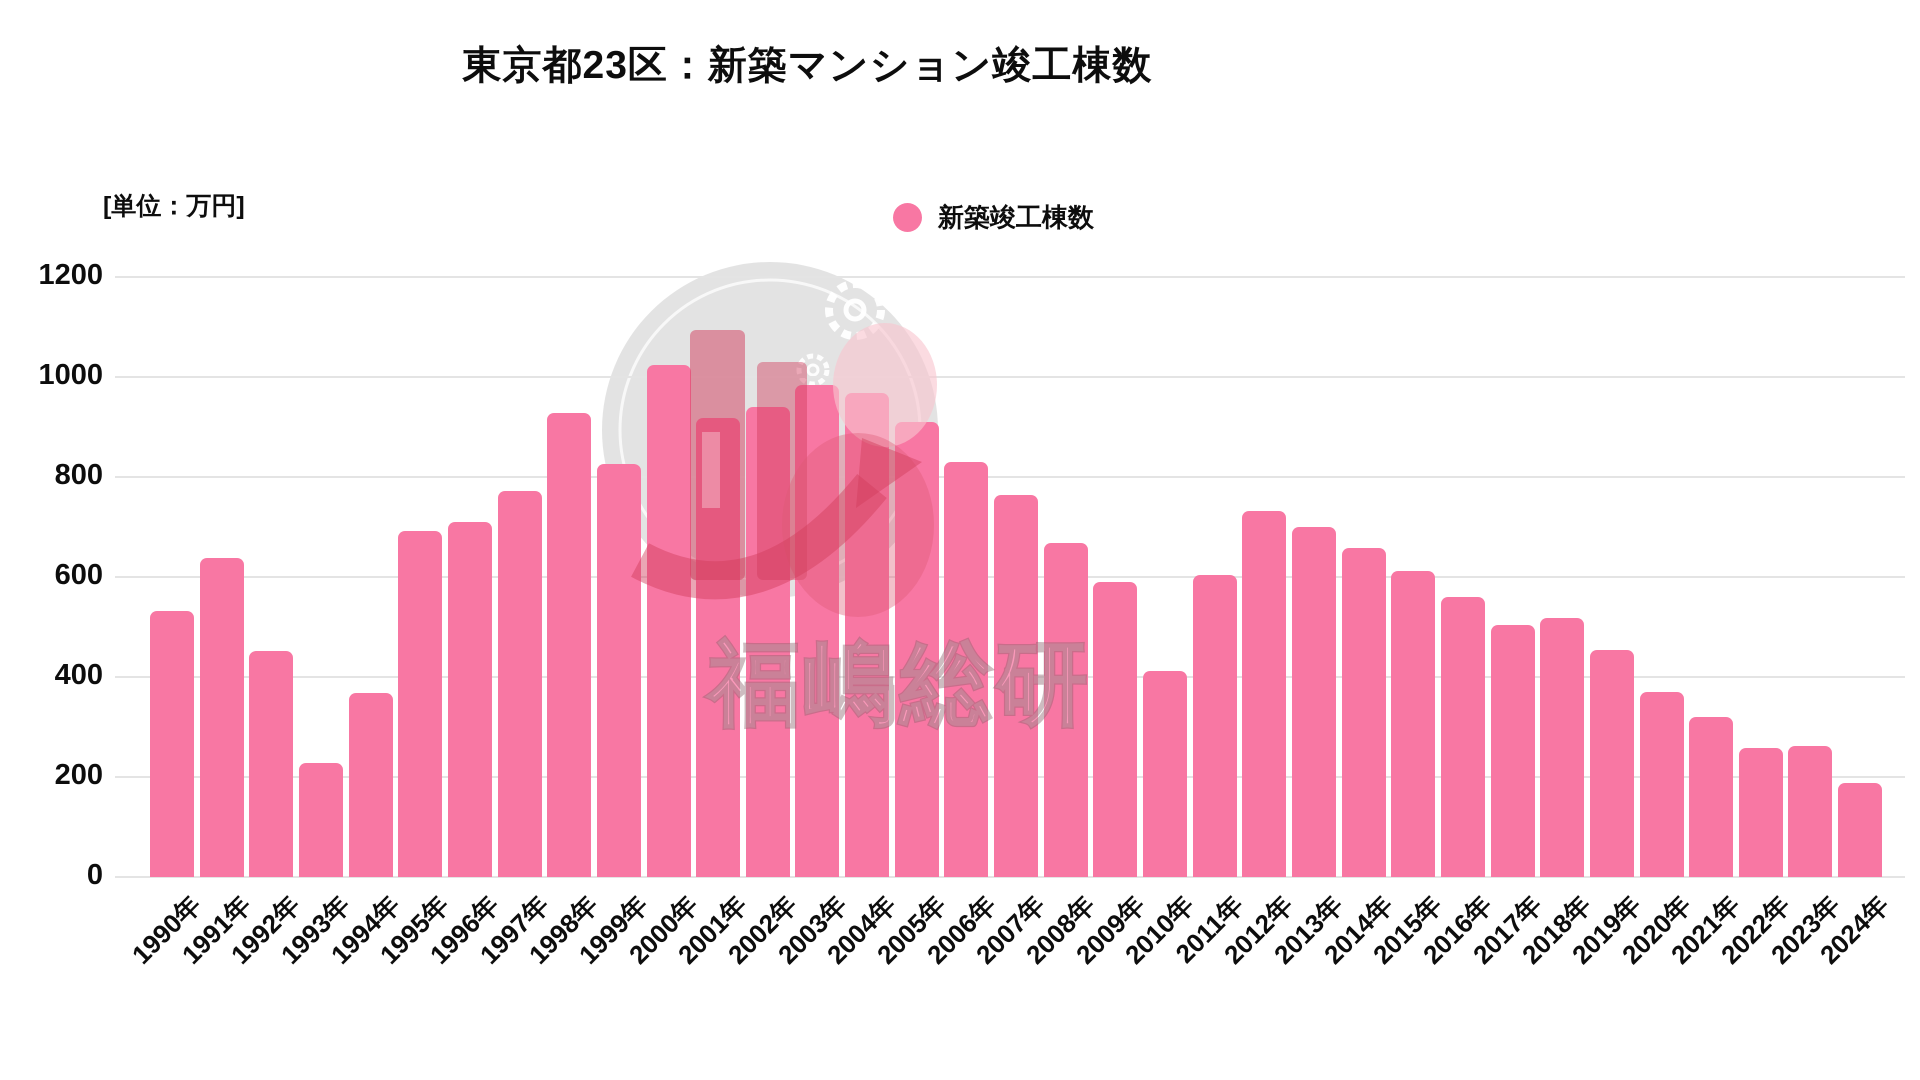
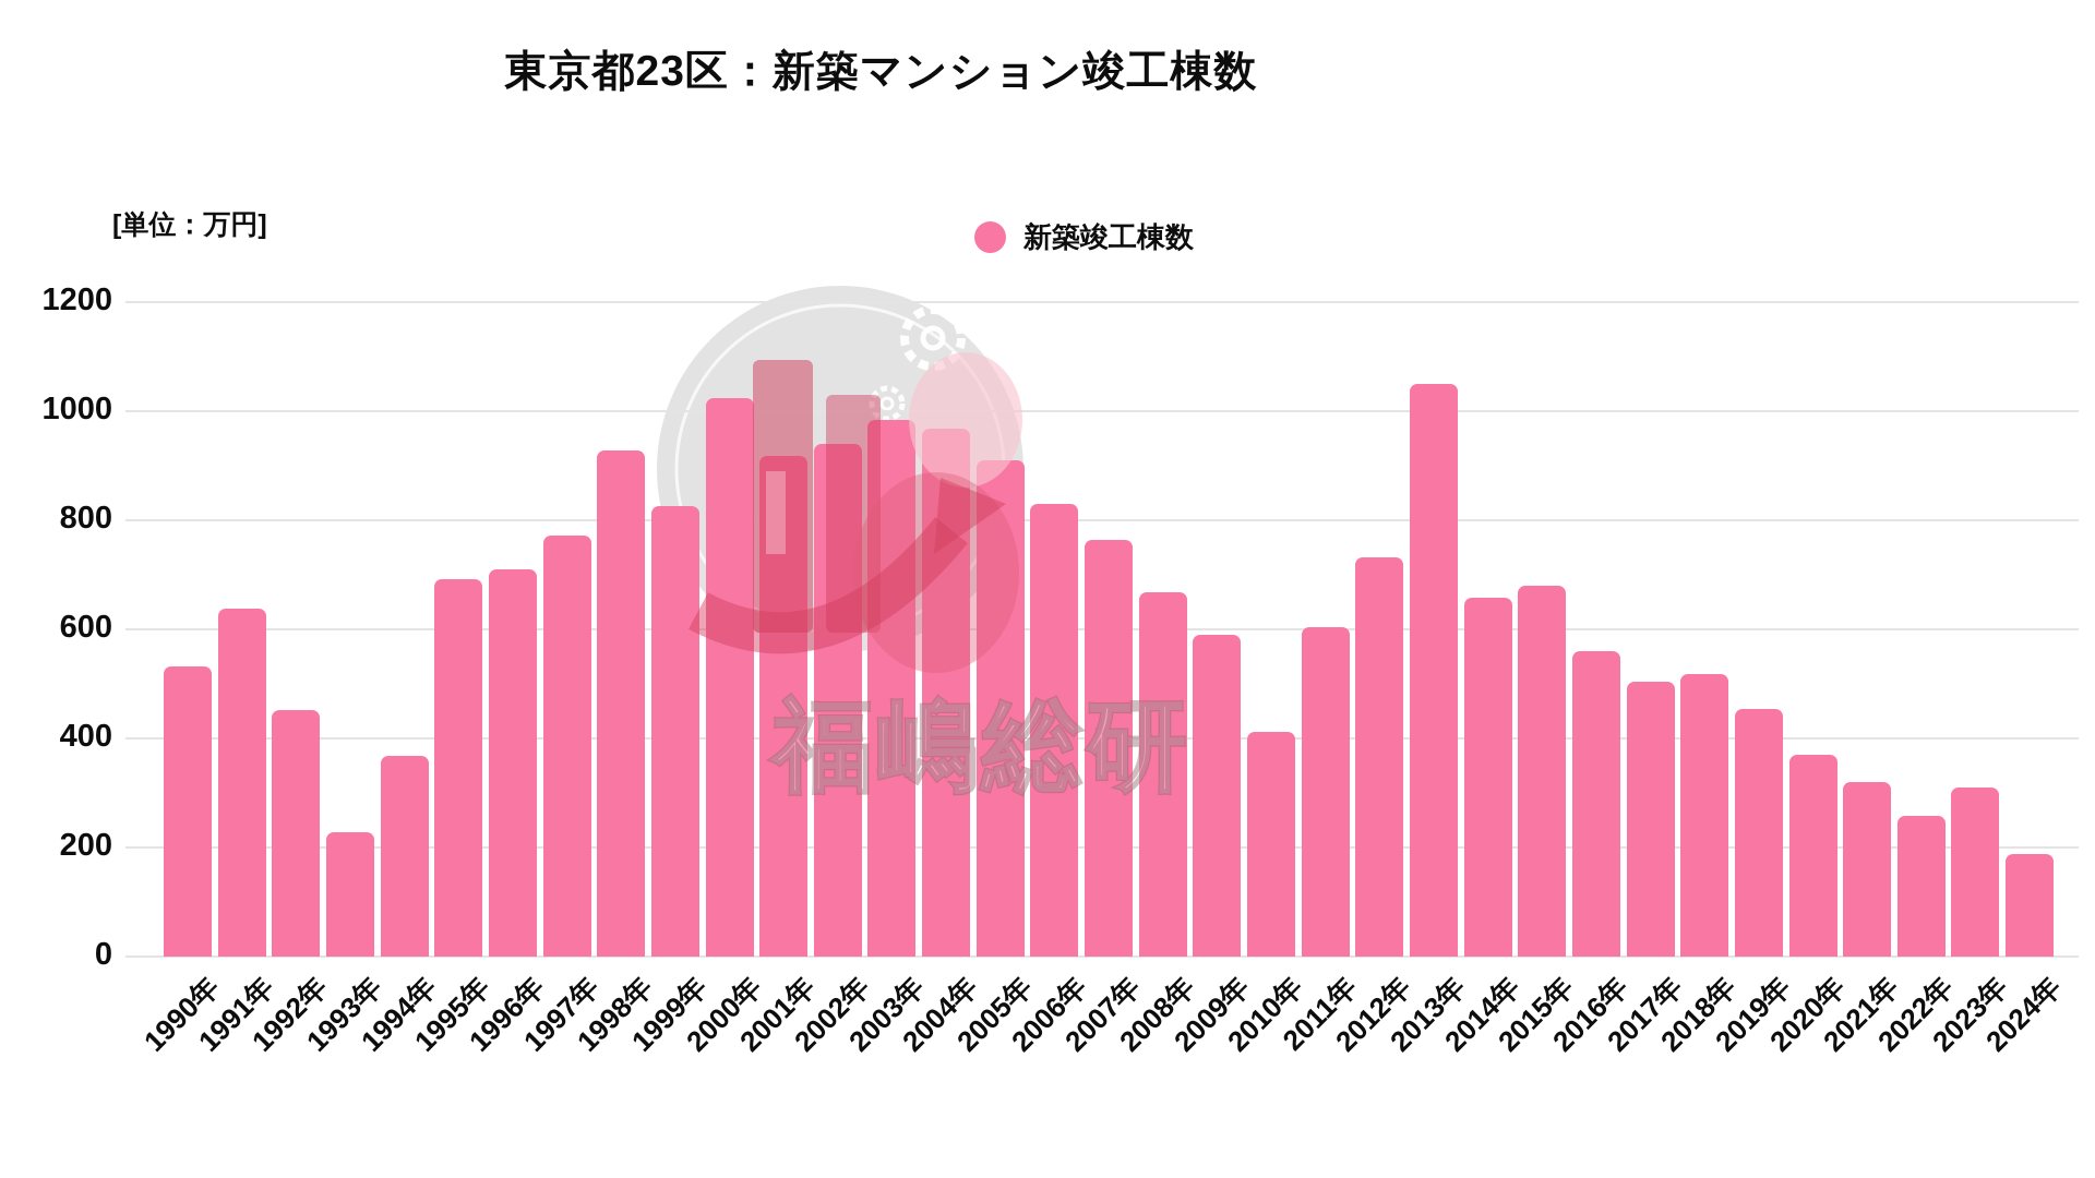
2013年: 700 -> 1050
2015年: 610 -> 680
2023年: 260 -> 310
